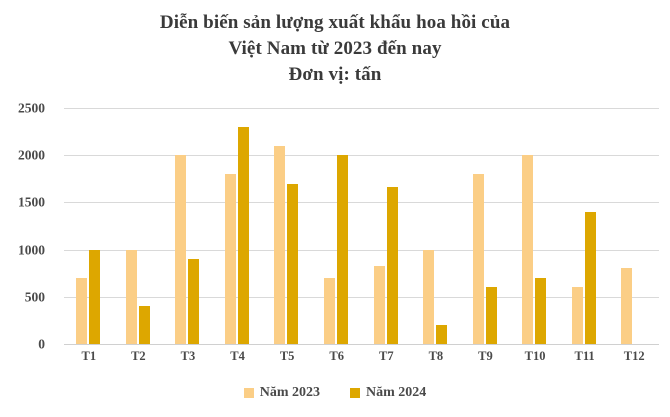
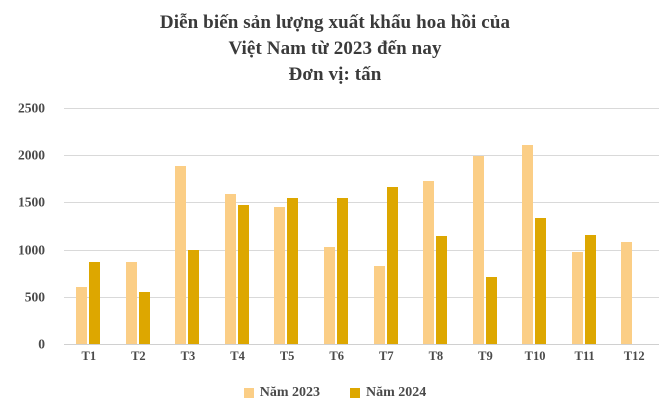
Năm 2023/T1: 700 -> 600
Năm 2024/T1: 1000 -> 900
Năm 2023/T2: 1000 -> 900
Năm 2024/T2: 400 -> 600
Năm 2023/T3: 2000 -> 1900
Năm 2024/T3: 900 -> 1000
Năm 2023/T4: 1800 -> 1600
Năm 2024/T4: 2300 -> 1500
Năm 2023/T5: 2100 -> 1400
Năm 2024/T5: 1700 -> 1600
Năm 2023/T6: 700 -> 1000
Năm 2024/T6: 2000 -> 1600
Năm 2023/T8: 1000 -> 1700
Năm 2024/T8: 200 -> 1100
Năm 2023/T9: 1800 -> 2000
Năm 2024/T9: 600 -> 700
Năm 2023/T10: 2000 -> 2100
Năm 2024/T10: 700 -> 1300
Năm 2023/T11: 600 -> 1000
Năm 2024/T11: 1400 -> 1200
Năm 2023/T12: 800 -> 1100
